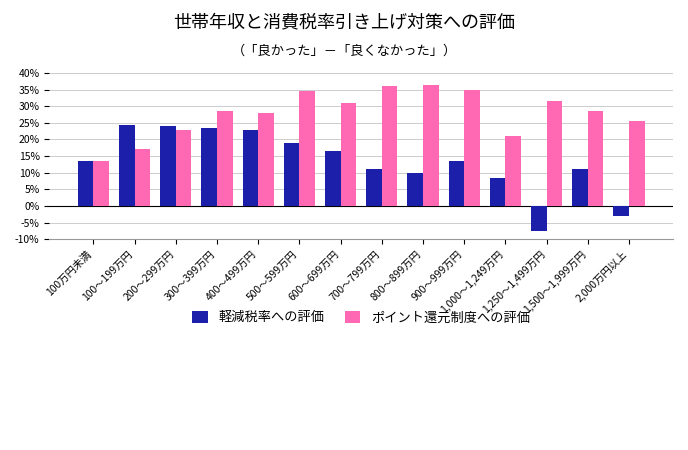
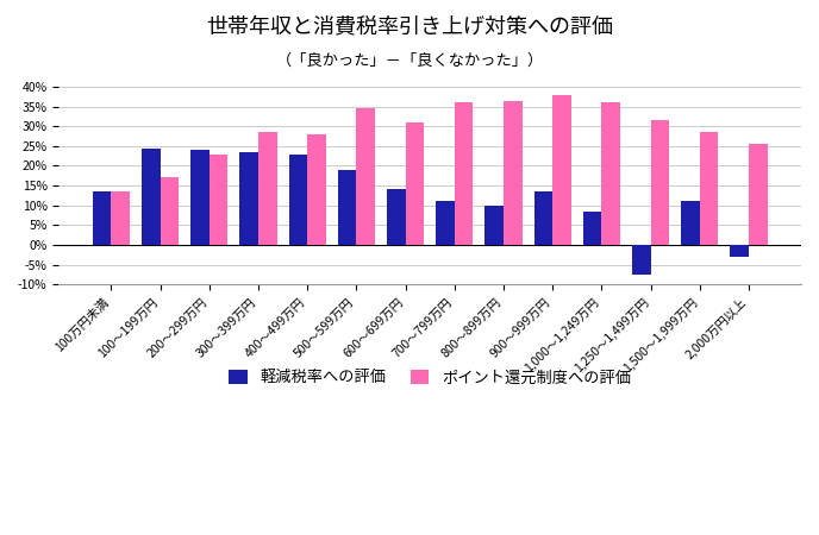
軽減税率への評価/600〜699万円: 16.5% -> 14.0%
ポイント還元制度への評価/900〜999万円: 35.0% -> 38.0%
ポイント還元制度への評価/1,000〜1,249万円: 21.0% -> 36.0%
